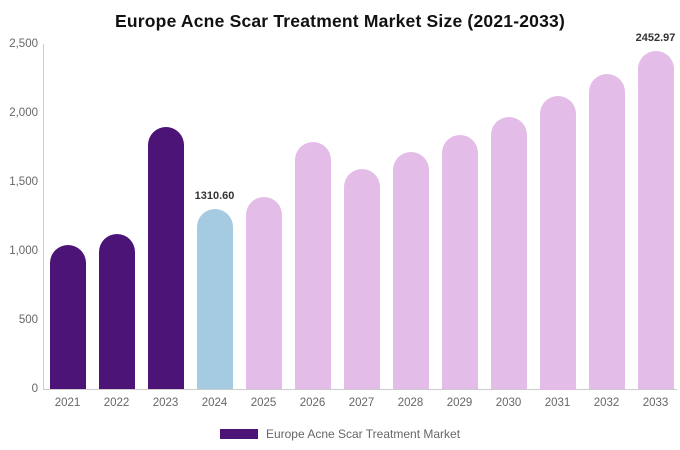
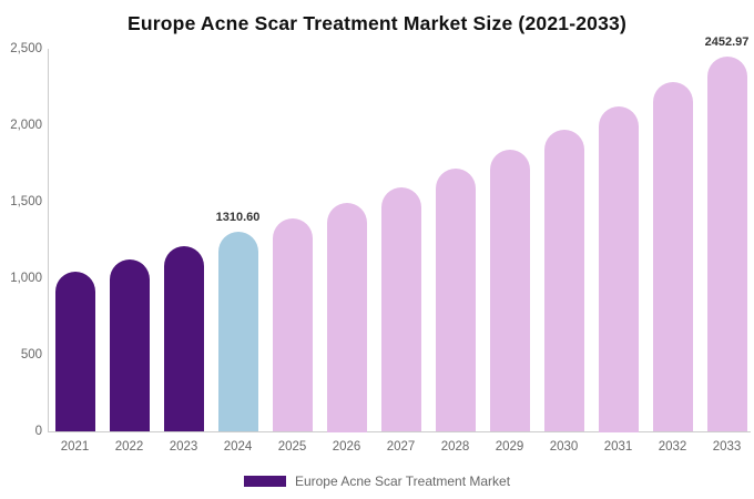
2023: 1900 -> 1220
2026: 1790 -> 1500
